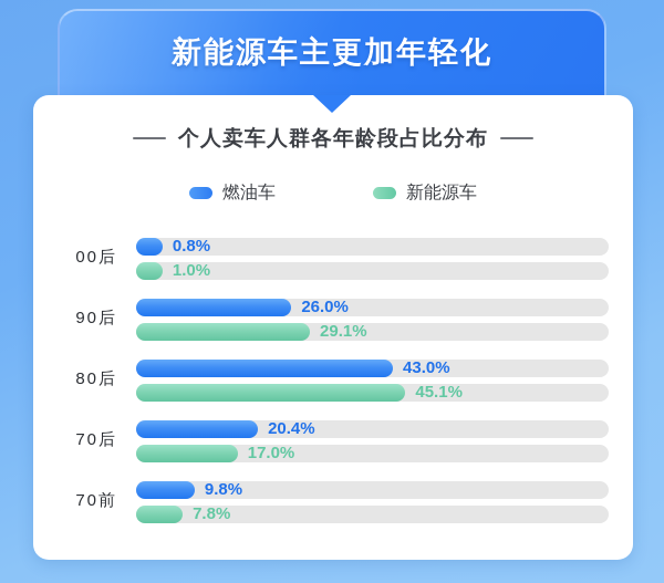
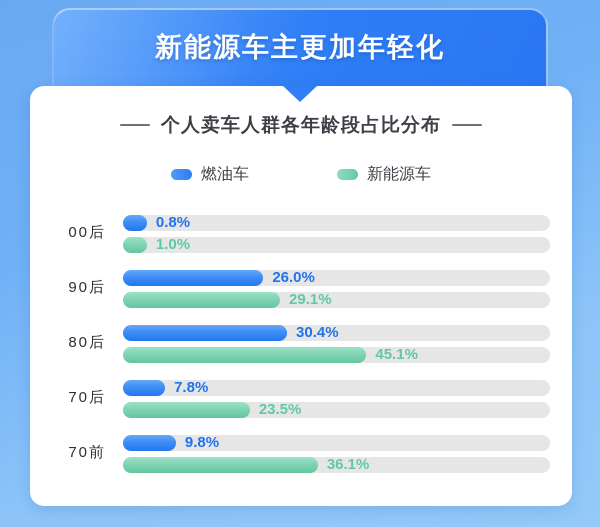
燃油车/80后: 43.0% -> 30.4%
燃油车/70后: 20.4% -> 7.8%
新能源车/70后: 17.0% -> 23.5%
新能源车/70前: 7.8% -> 36.1%
